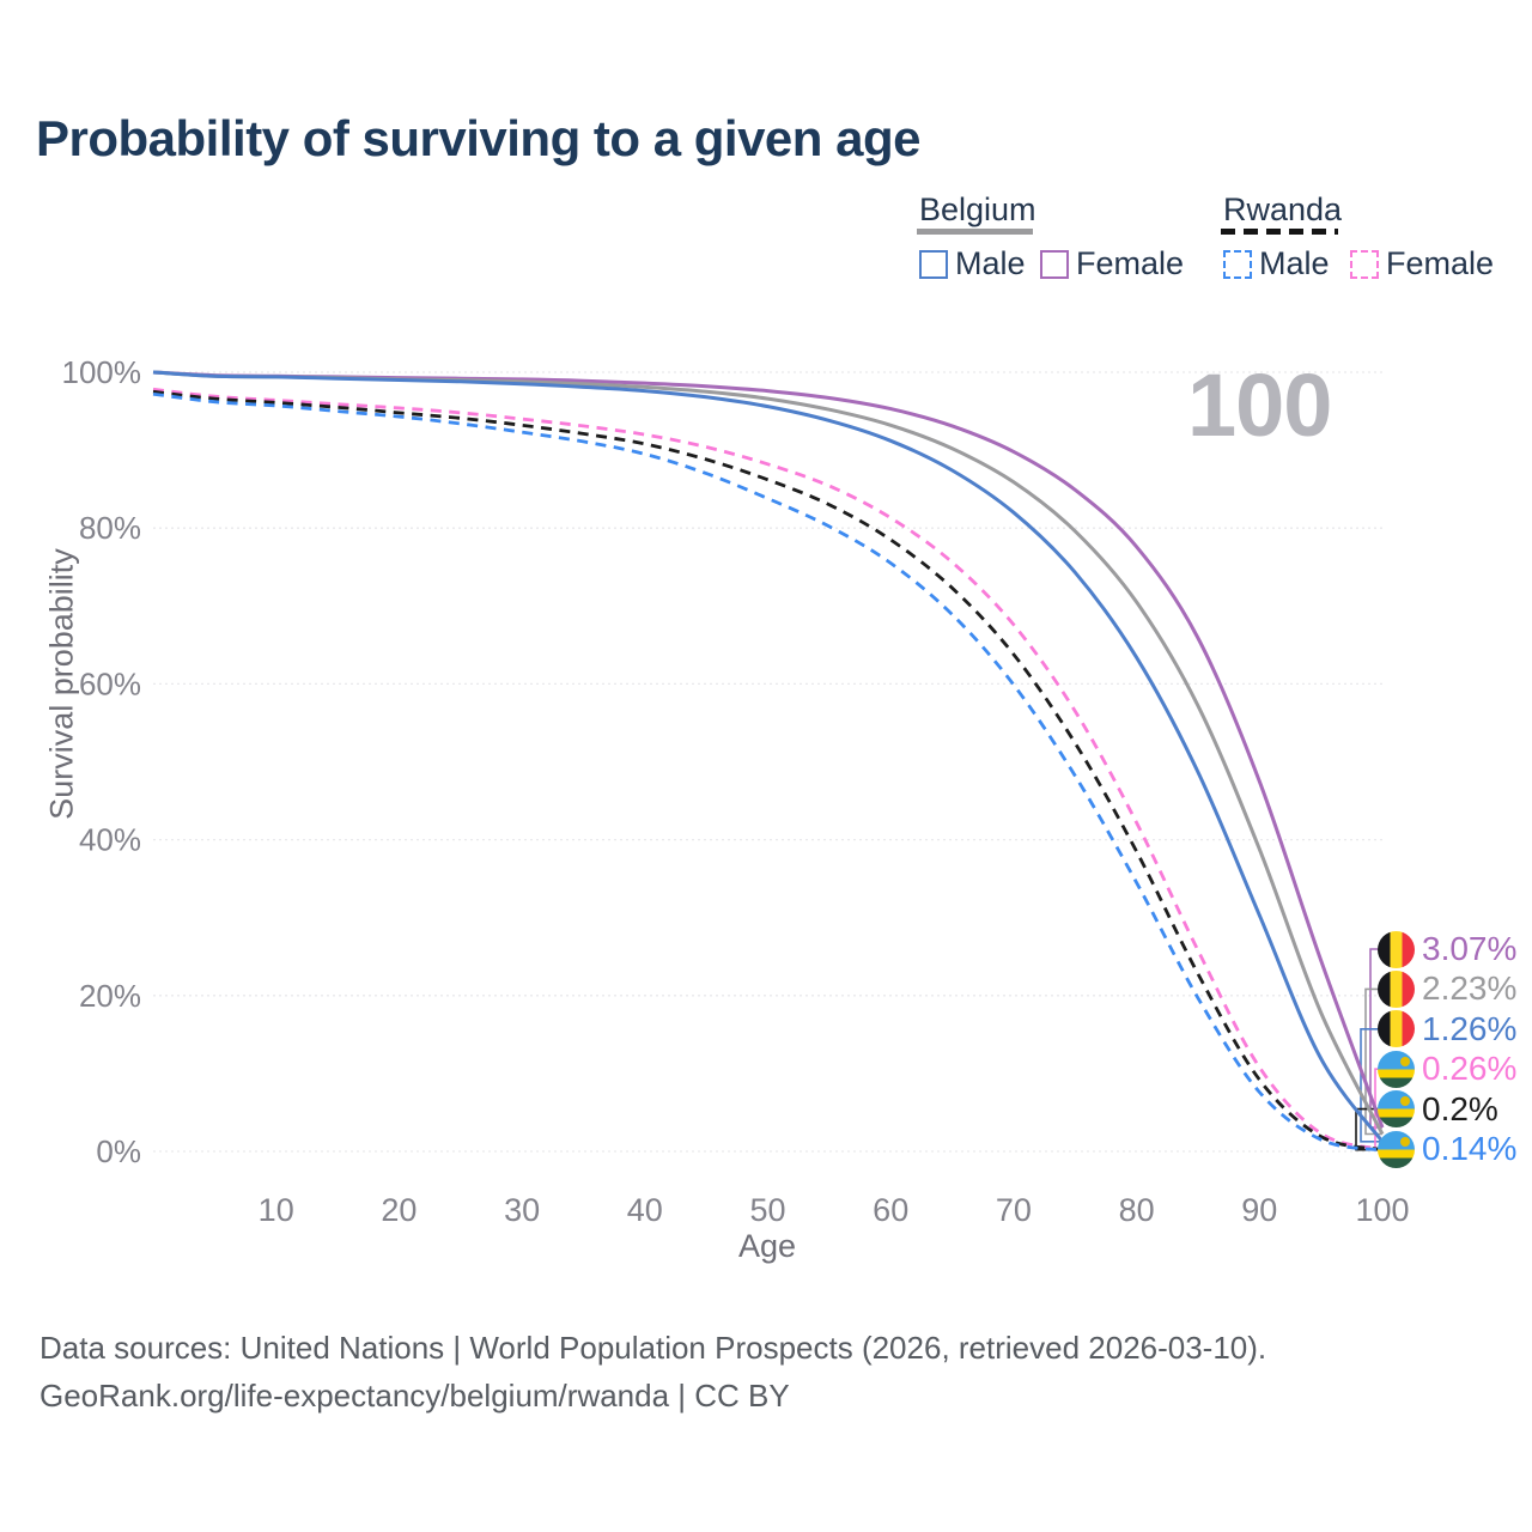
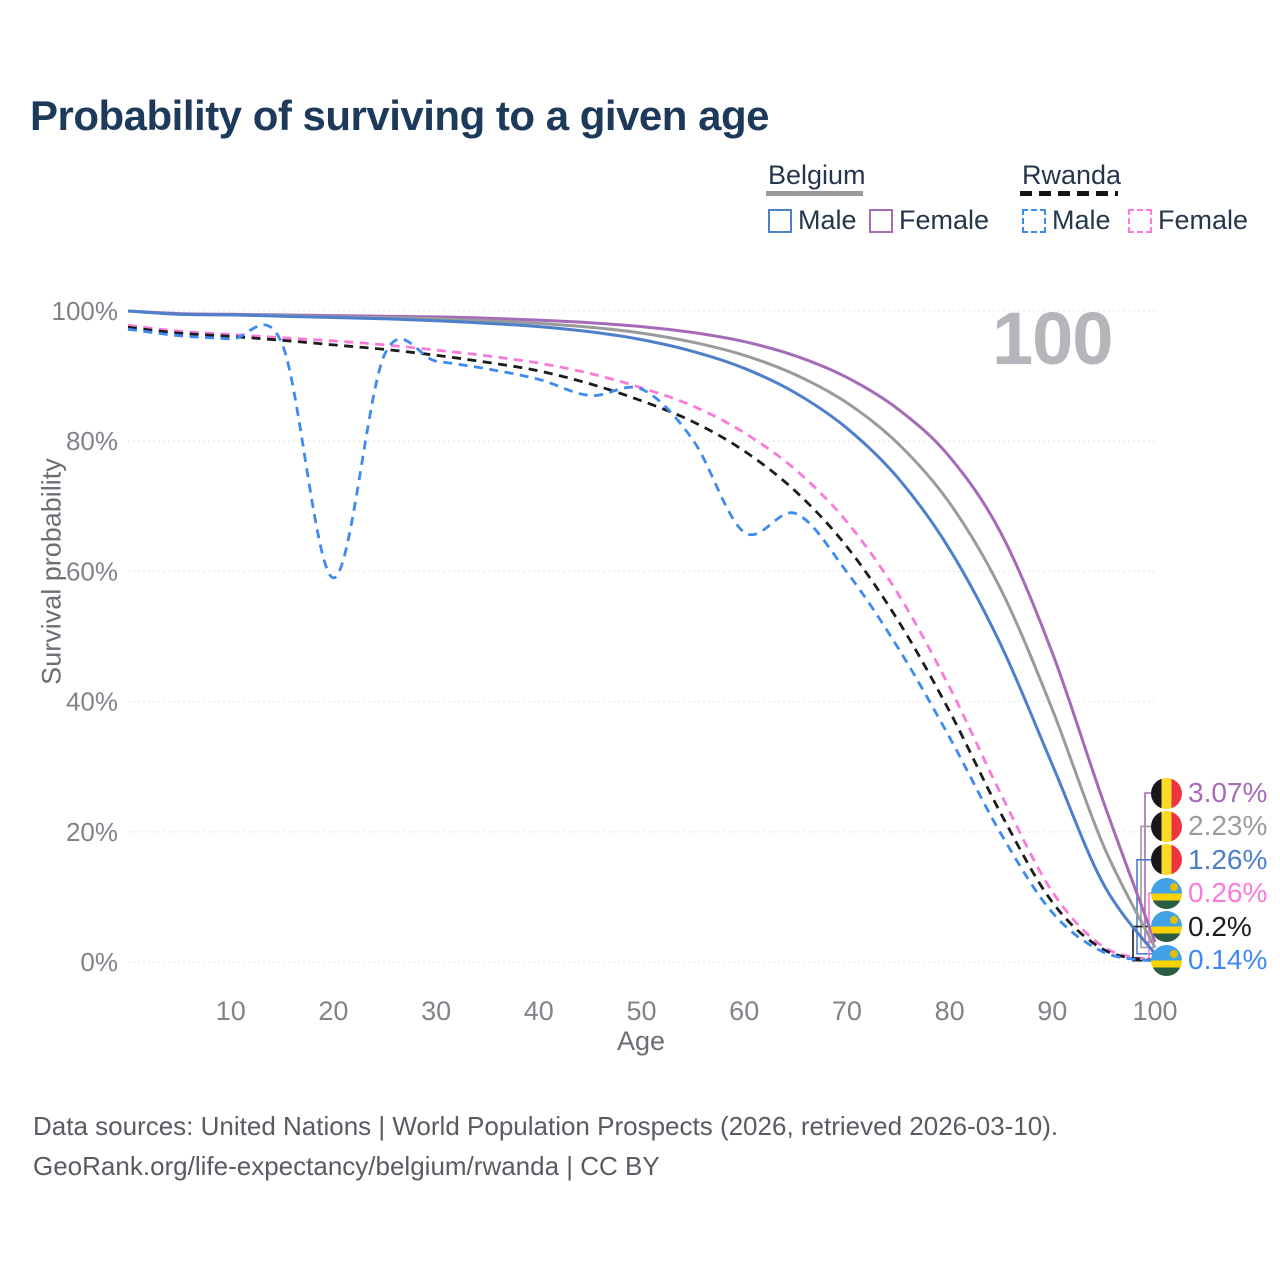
Rwanda Male/20: 94% -> 59%
Rwanda Male/50: 84% -> 88%
Rwanda Male/60: 76% -> 66%
